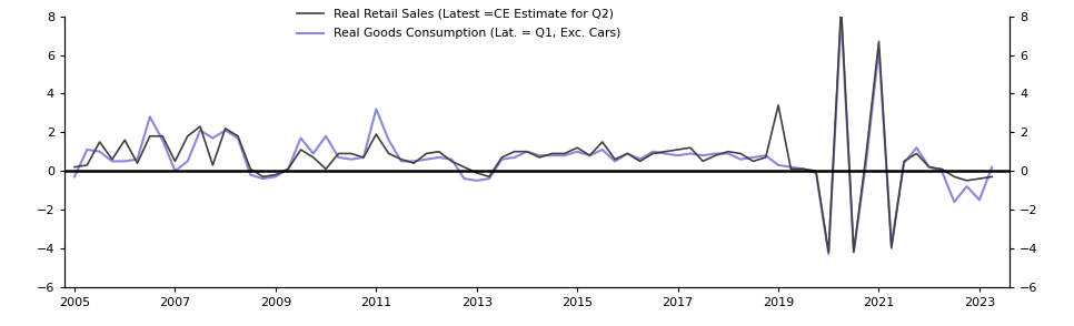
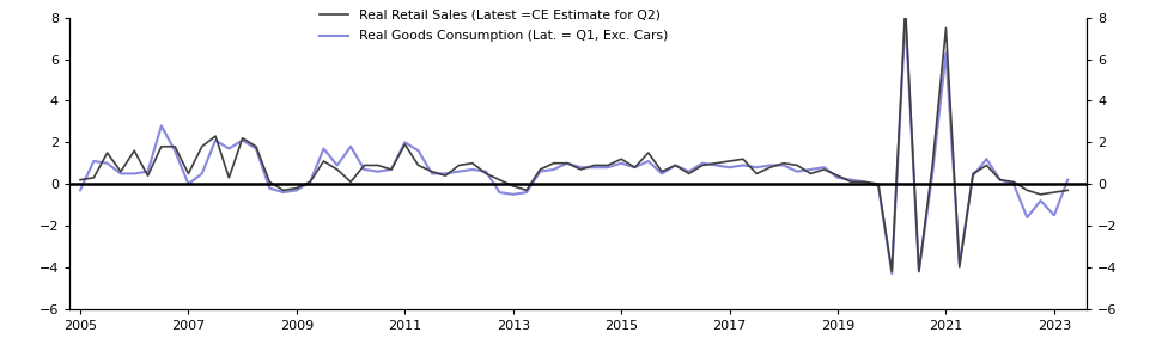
Real Goods Consumption (Lat. = Q1, Exc. Cars)/2011: 3.2 -> 2.0
Real Retail Sales (Latest =CE Estimate for Q2)/2019: 3.4 -> 0.4
Real Retail Sales (Latest =CE Estimate for Q2)/2021: 6.7 -> 7.5
